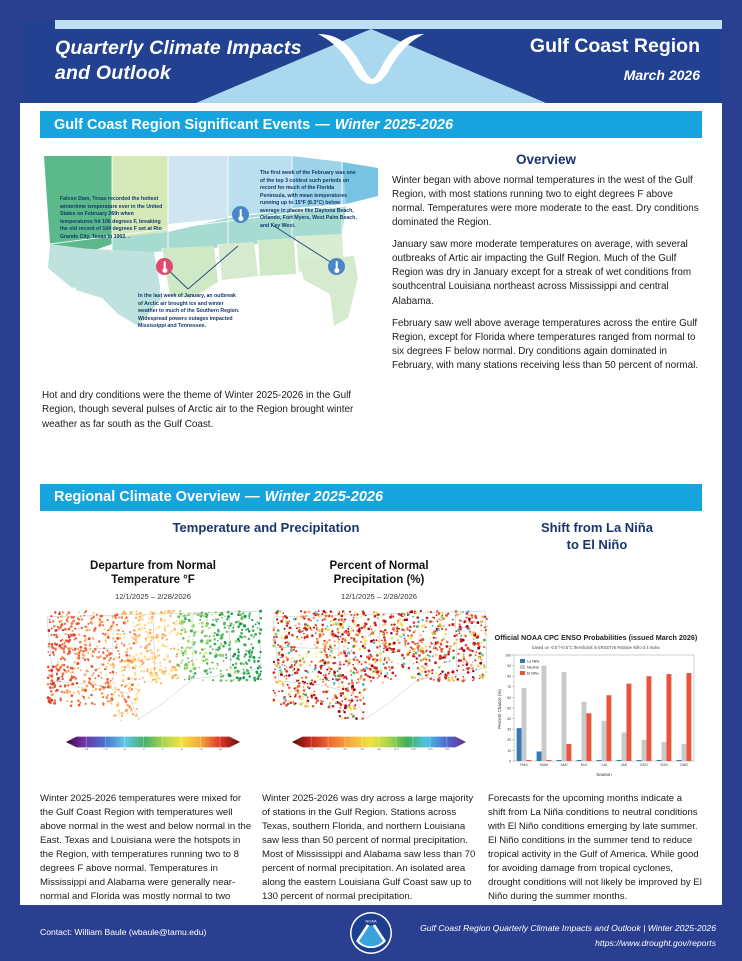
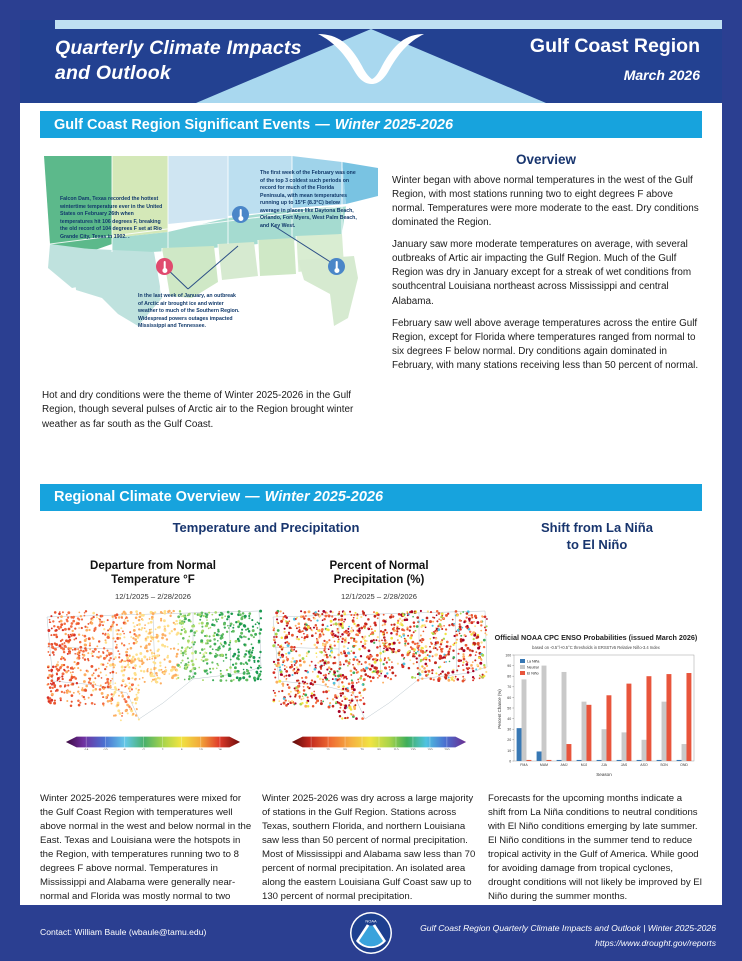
Neutral/FMA: 69 -> 77
El Niño/MJJ: 45 -> 53
Neutral/JJA: 38 -> 30
Neutral/SON: 18 -> 56
